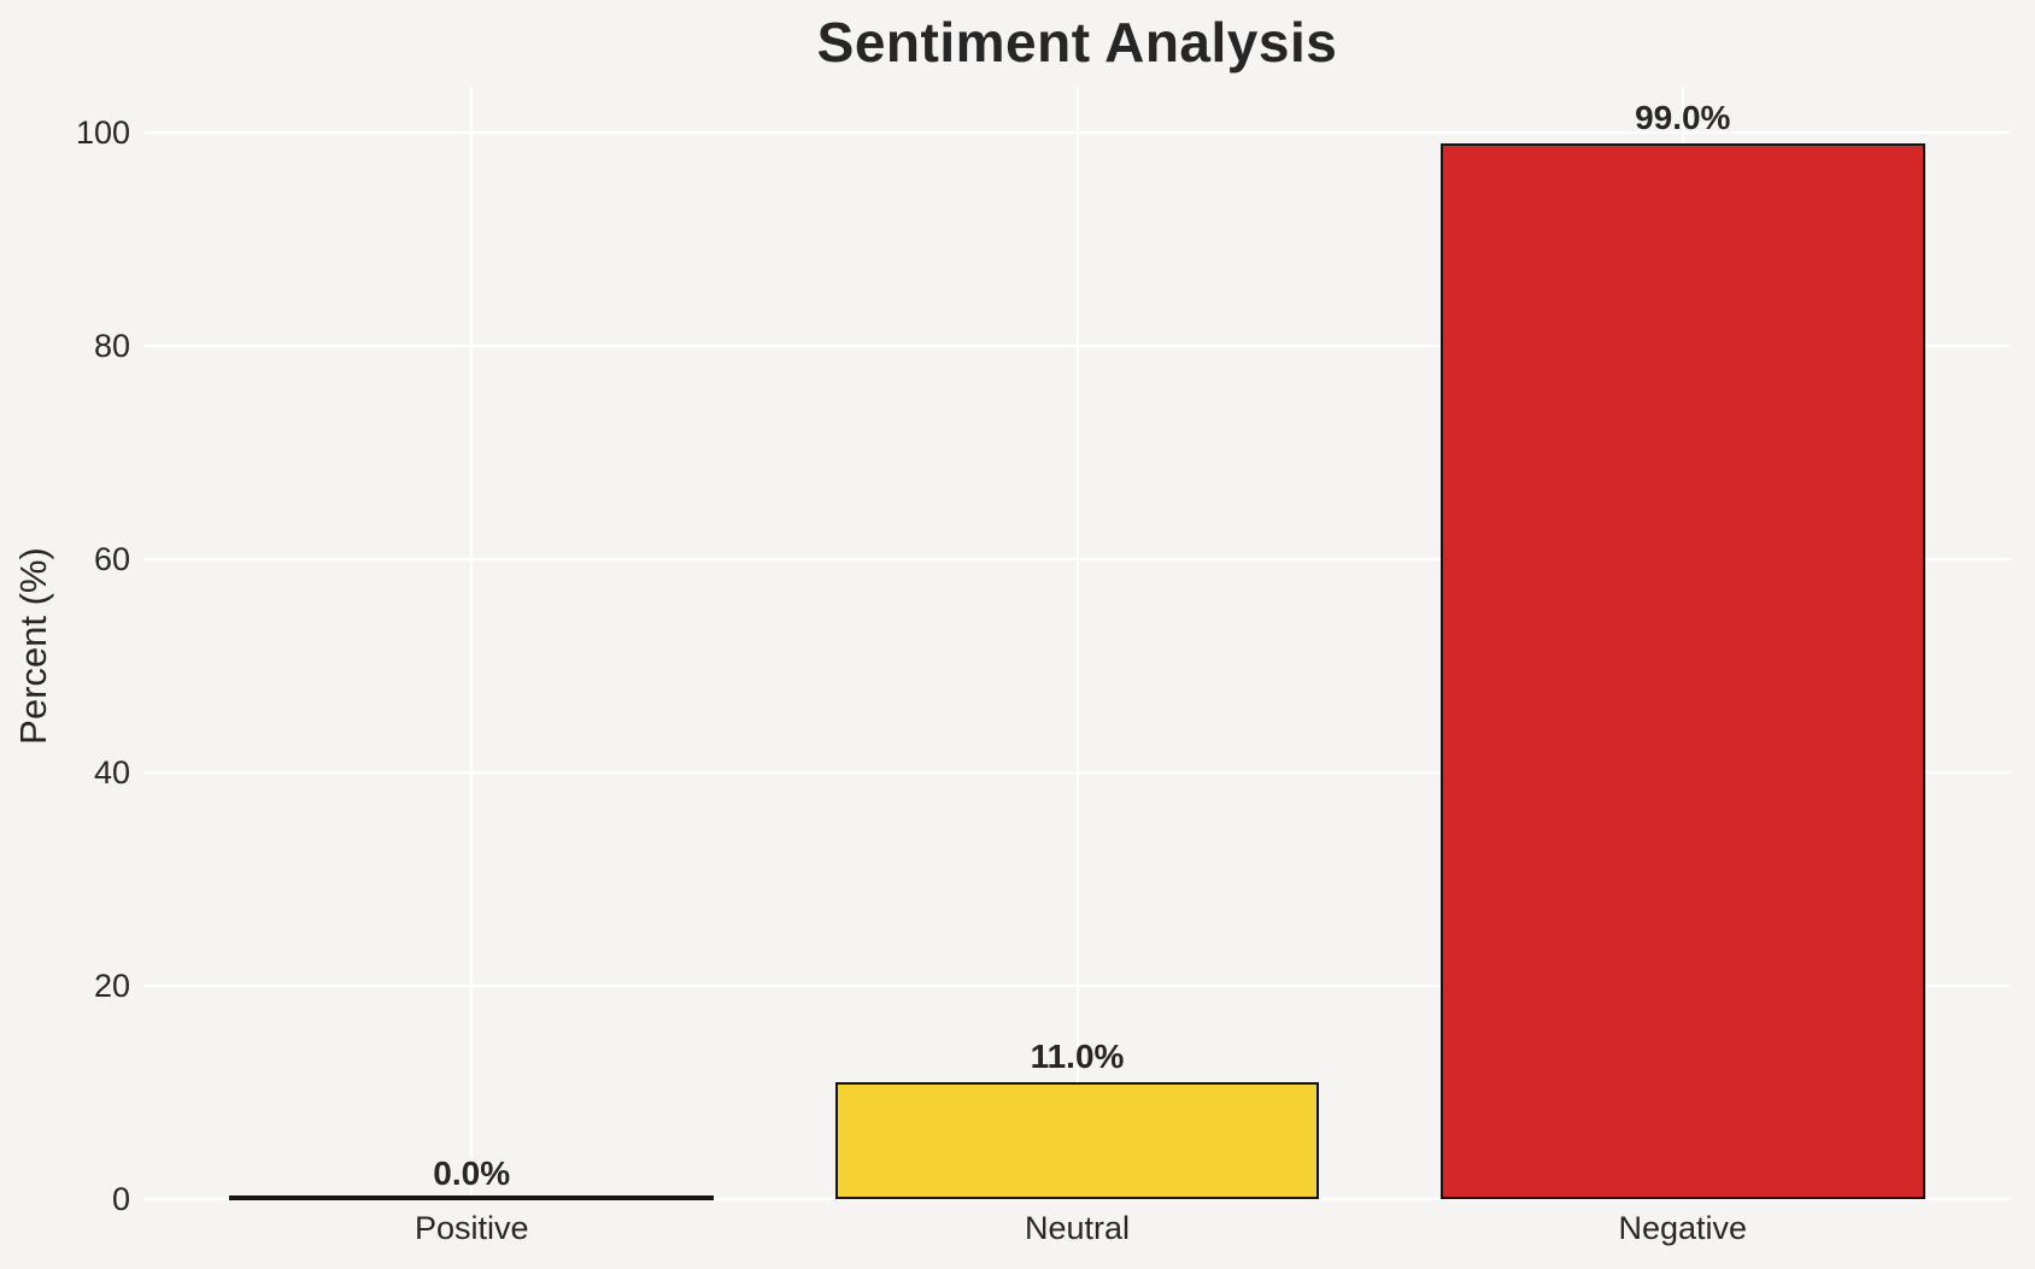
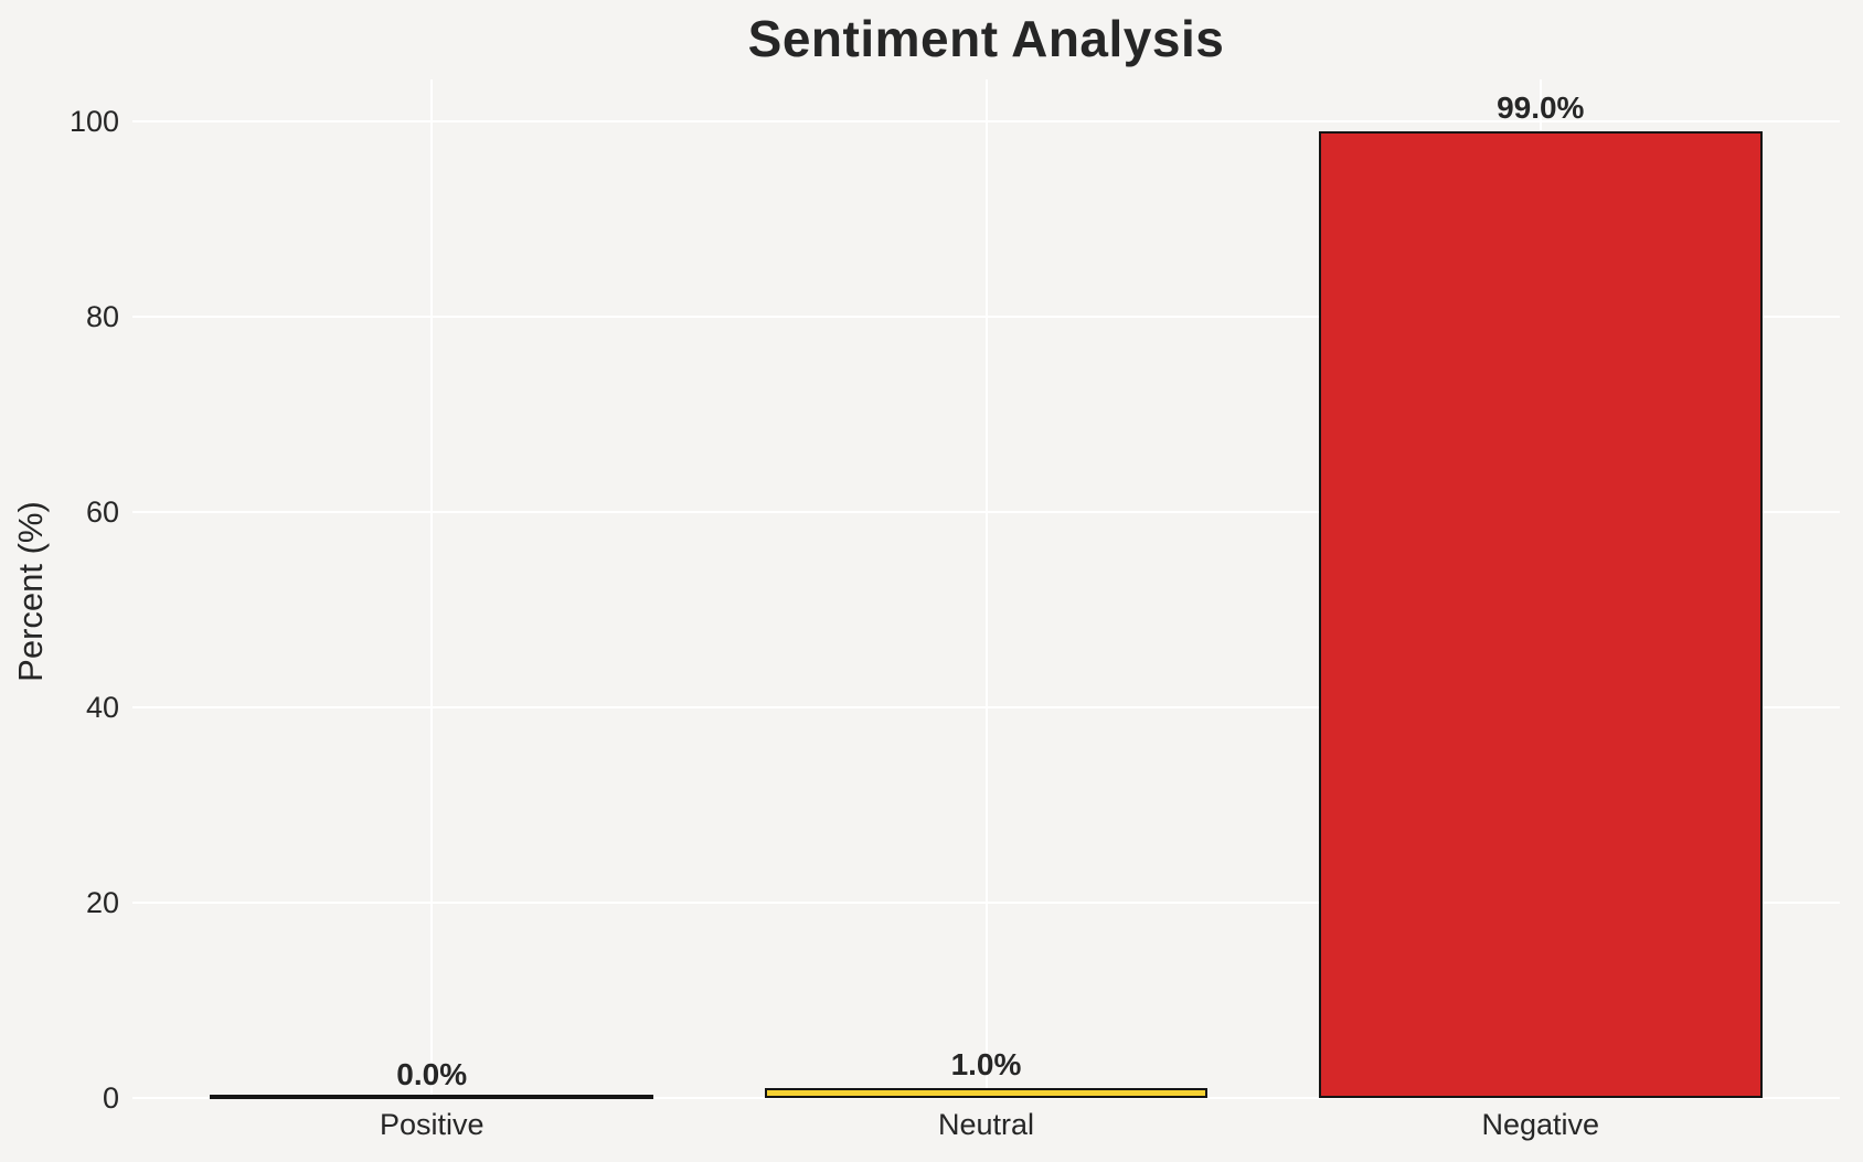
Neutral: 11.0% -> 1.0%
